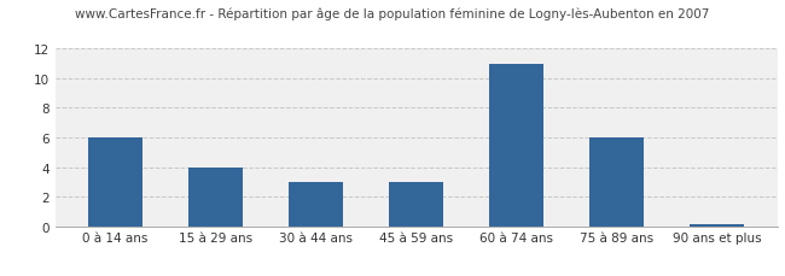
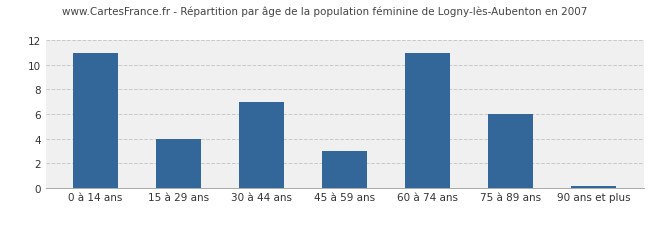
0 à 14 ans: 6.0 -> 11.0
30 à 44 ans: 3.0 -> 7.0
